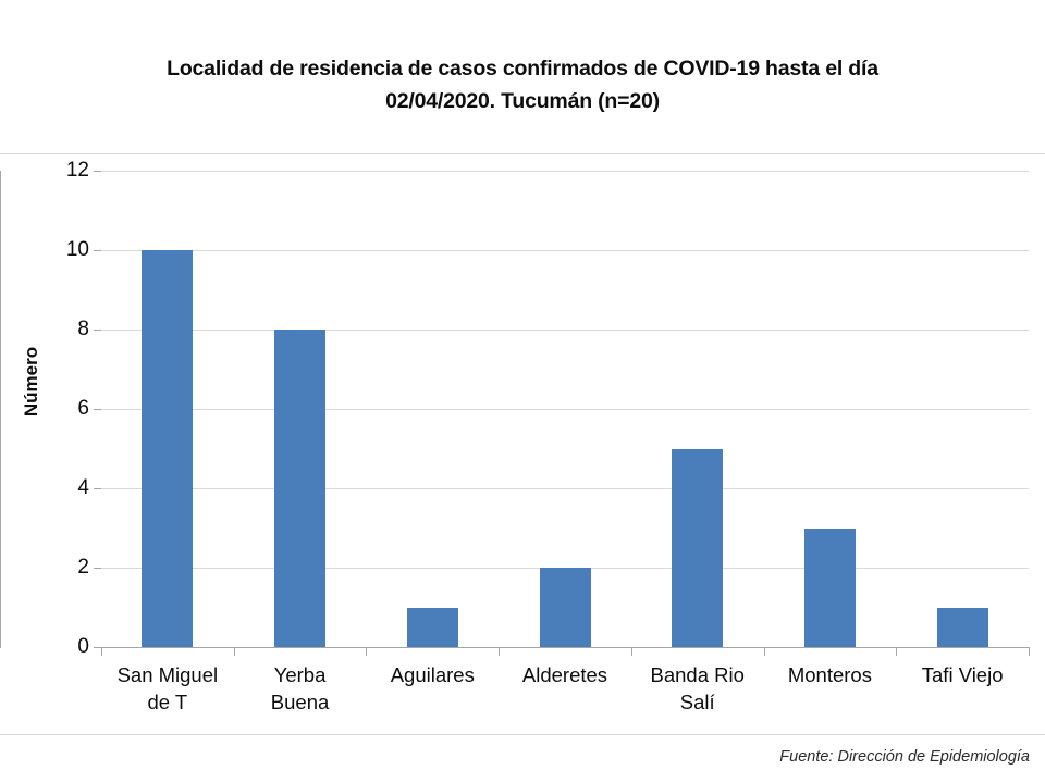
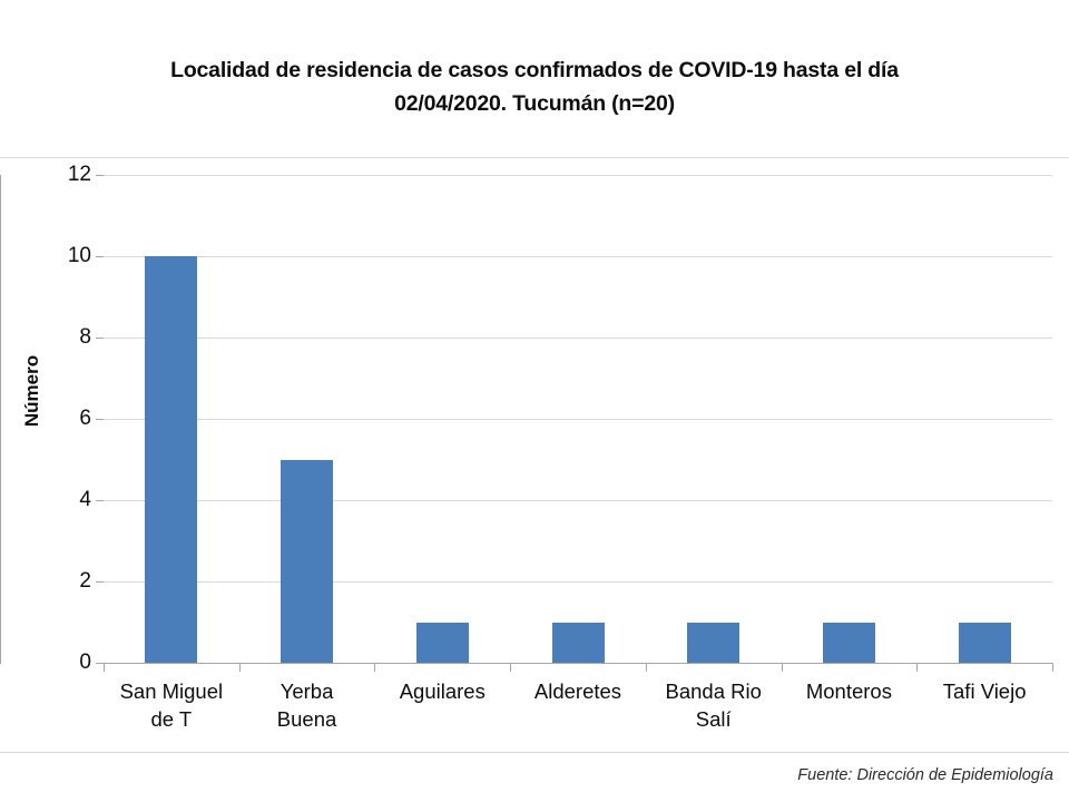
Yerba Buena: 8 -> 5
Alderetes: 2 -> 1
Banda Rio Salí: 5 -> 1
Monteros: 3 -> 1
